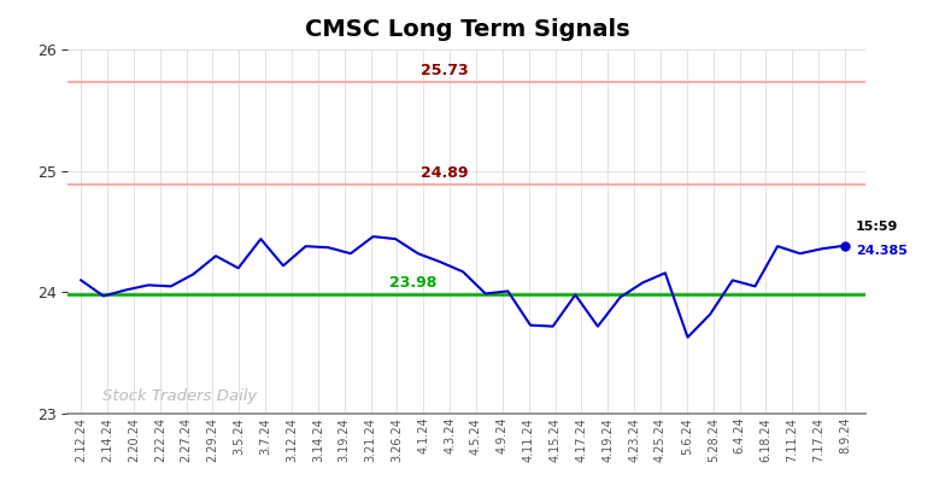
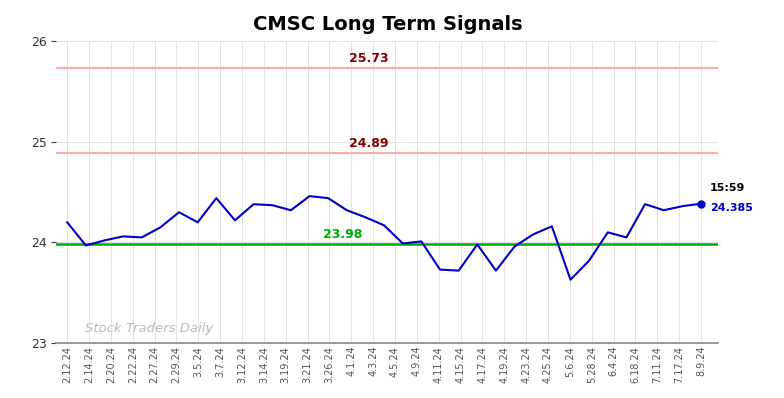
2.12.24: 24.10 -> 24.20
